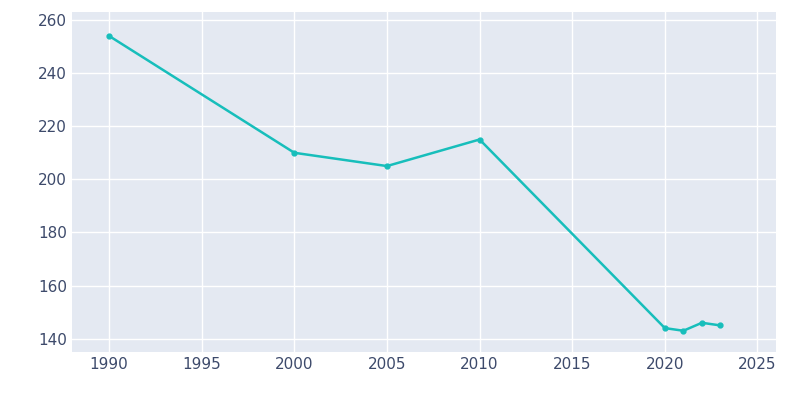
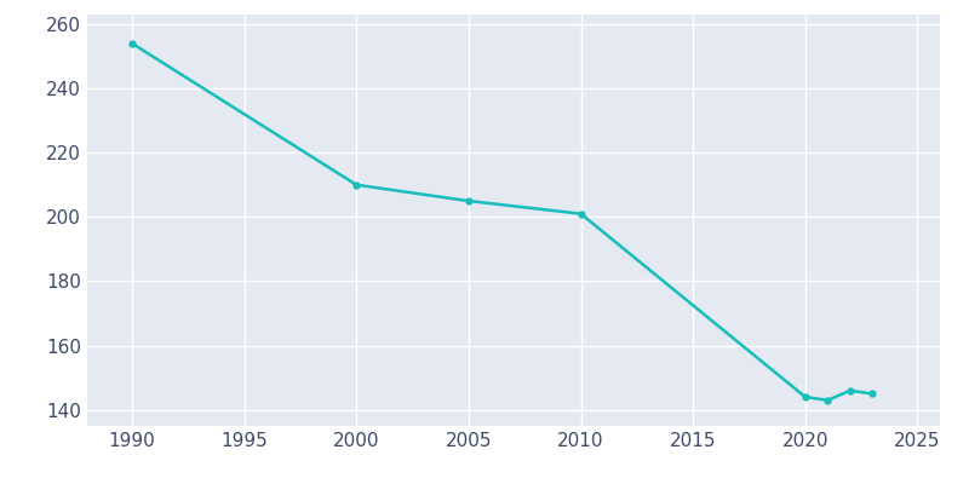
2010: 215 -> 201
